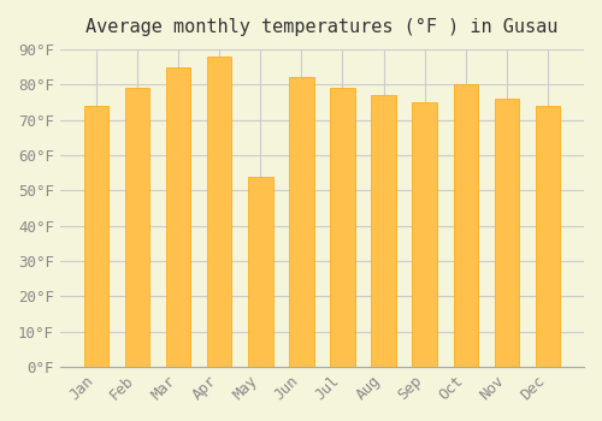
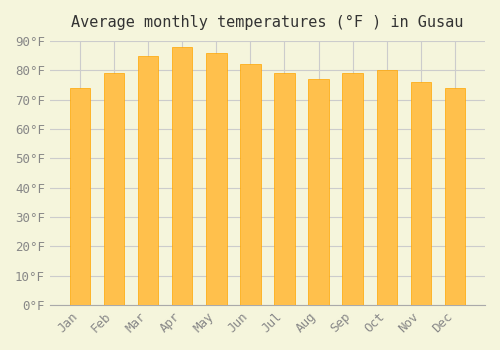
May: 54°F -> 86°F
Sep: 75°F -> 79°F
